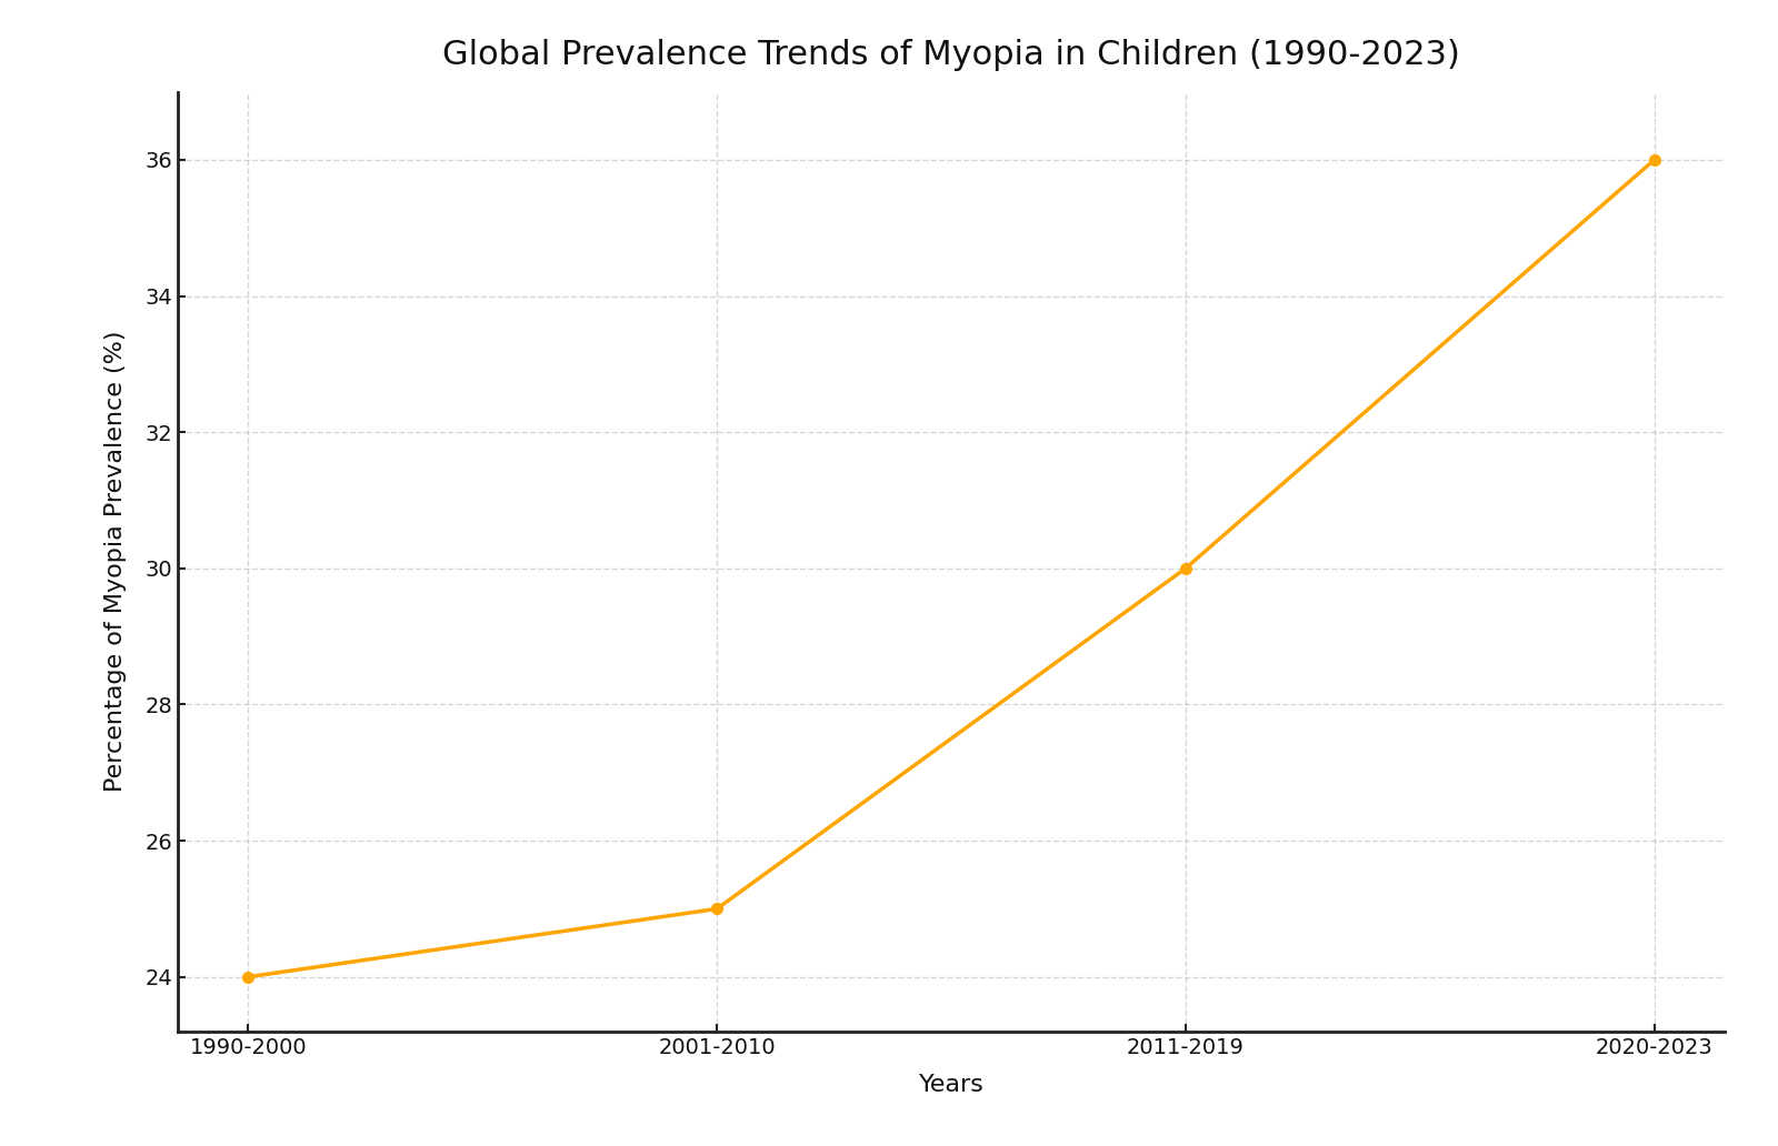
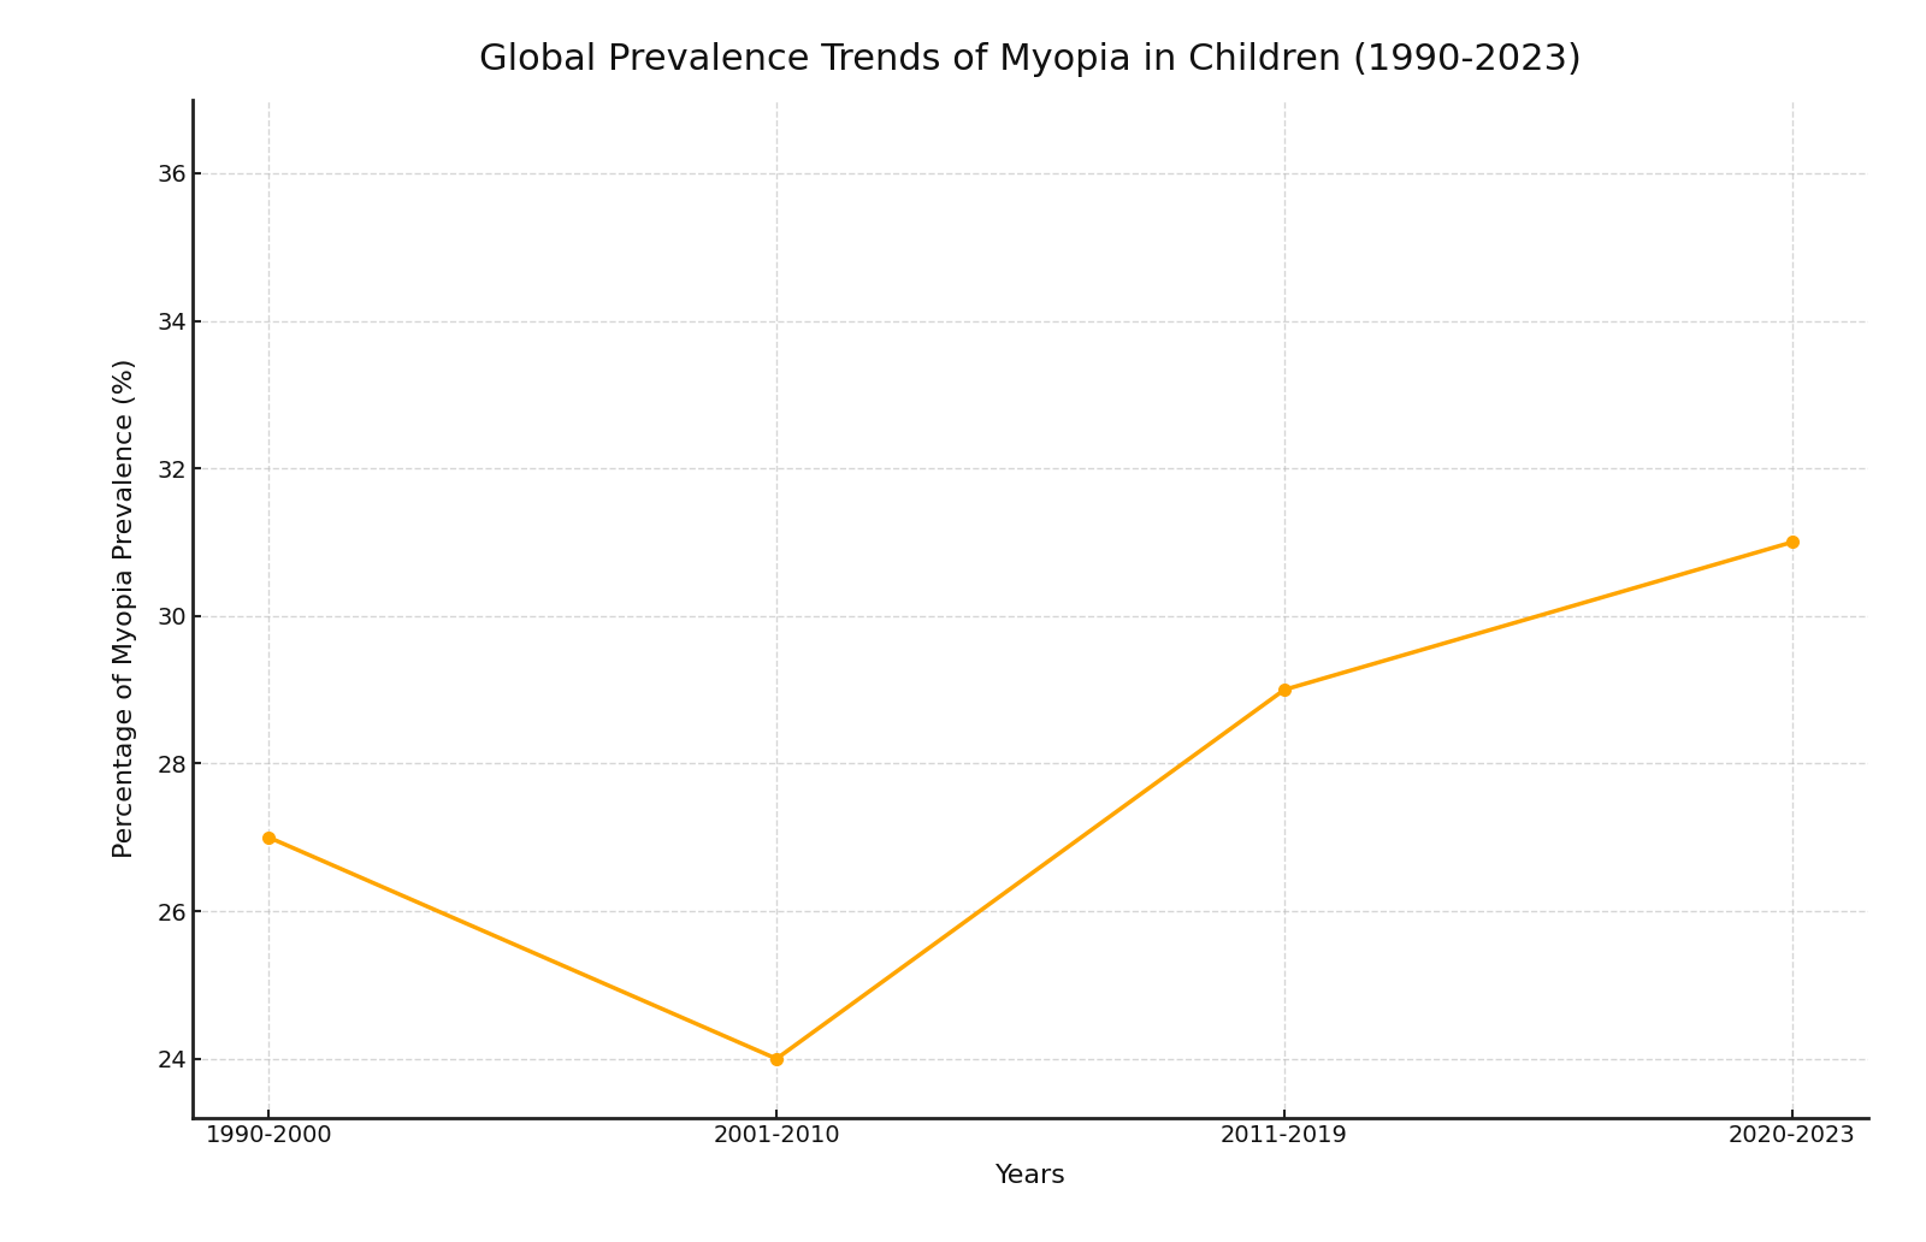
1990-2000: 24 -> 27
2001-2010: 25 -> 24
2011-2019: 30 -> 29
2020-2023: 36 -> 31
